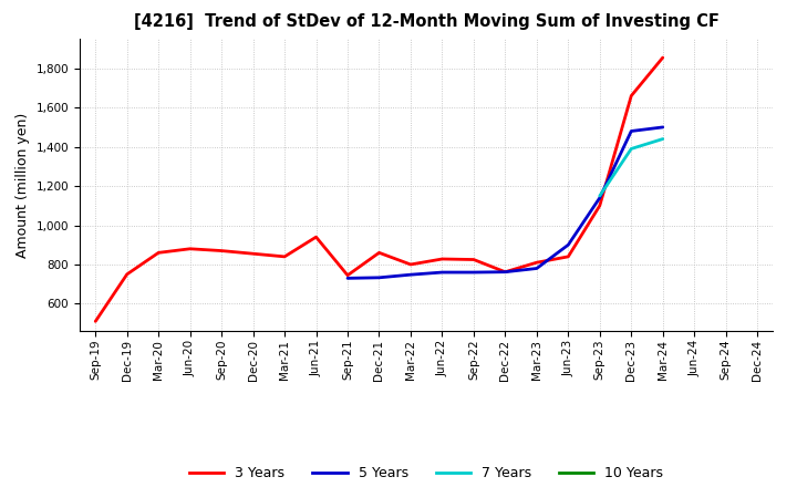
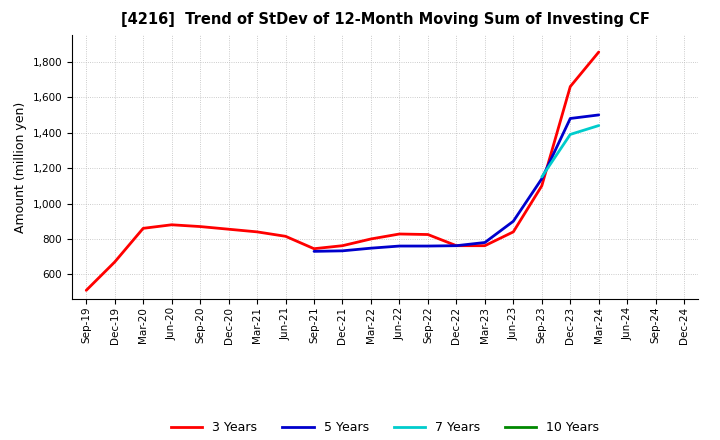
3 Years/Dec-19: 750 -> 670
3 Years/Jun-21: 940 -> 820
3 Years/Dec-21: 860 -> 760
3 Years/Mar-23: 810 -> 760
